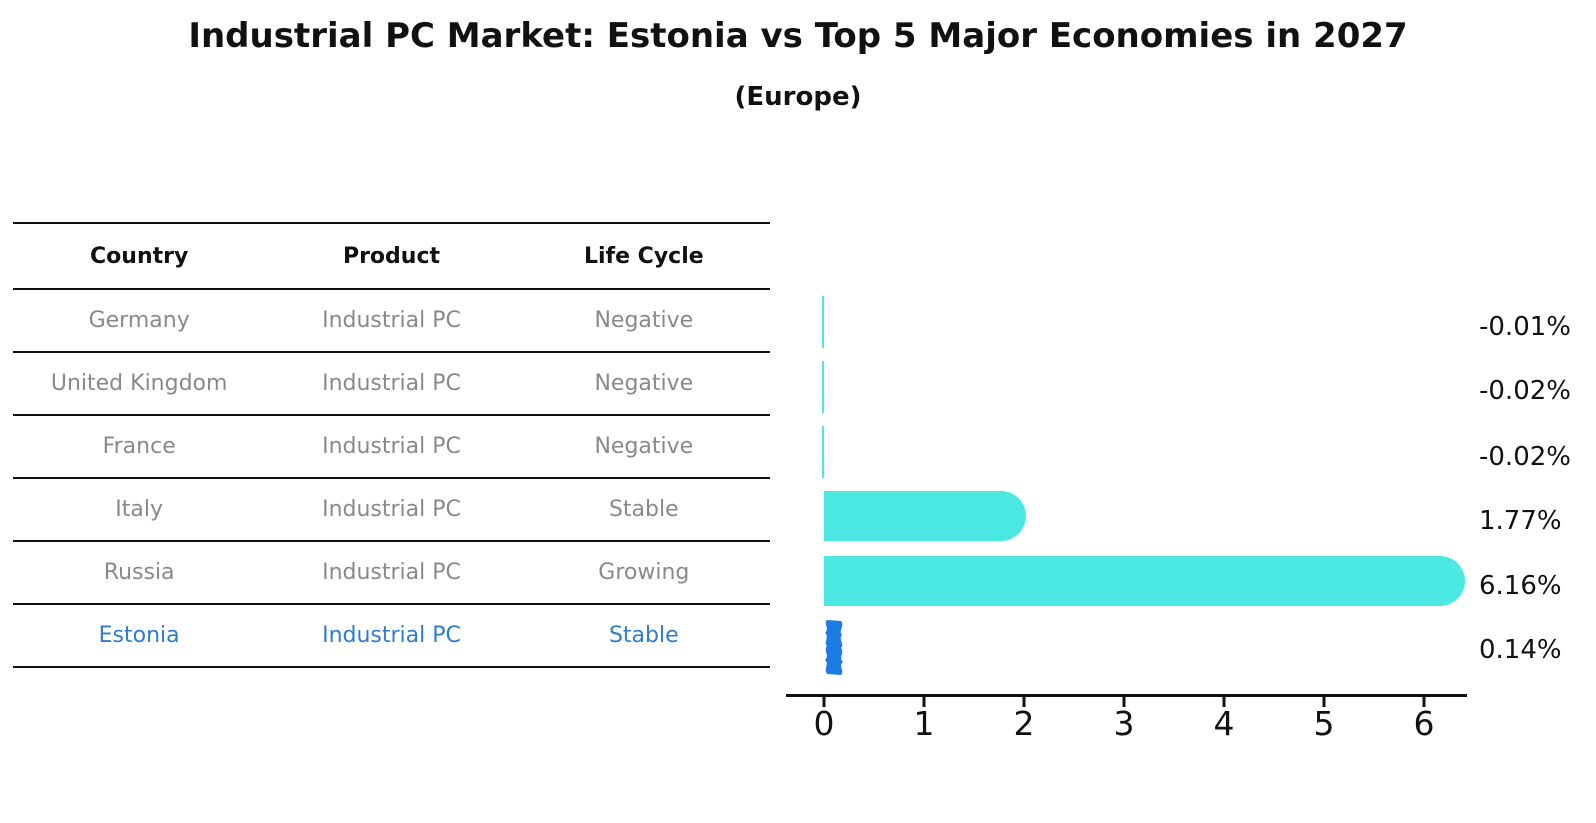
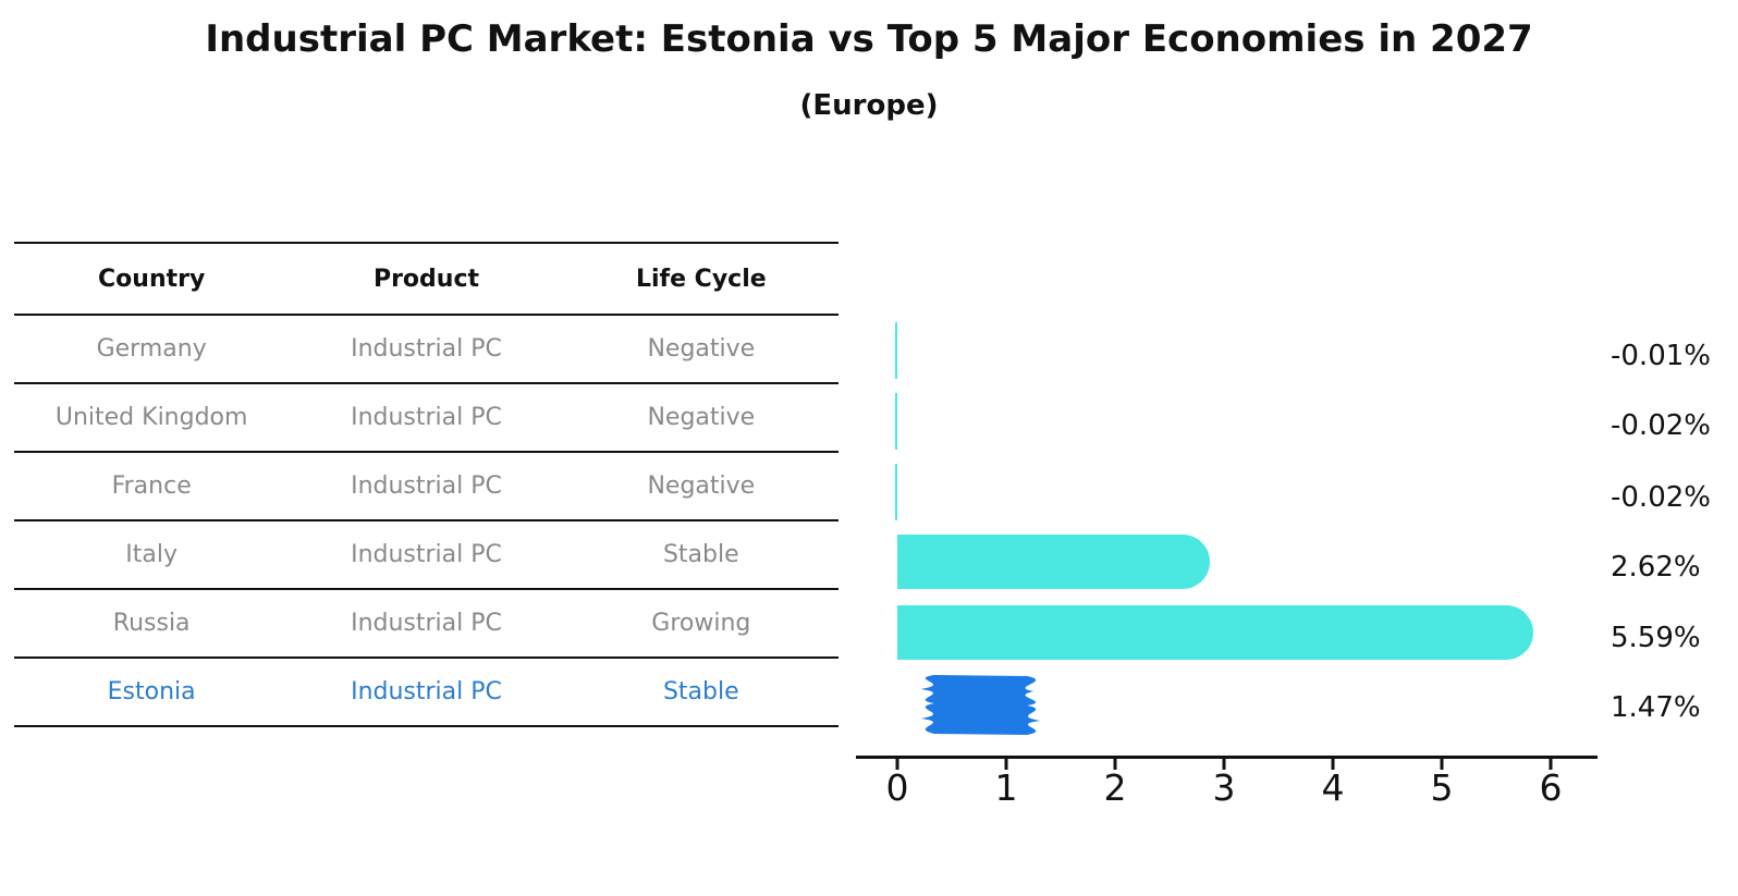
Italy: 1.77% -> 2.62%
Russia: 6.16% -> 5.59%
Estonia: 0.14% -> 1.47%
